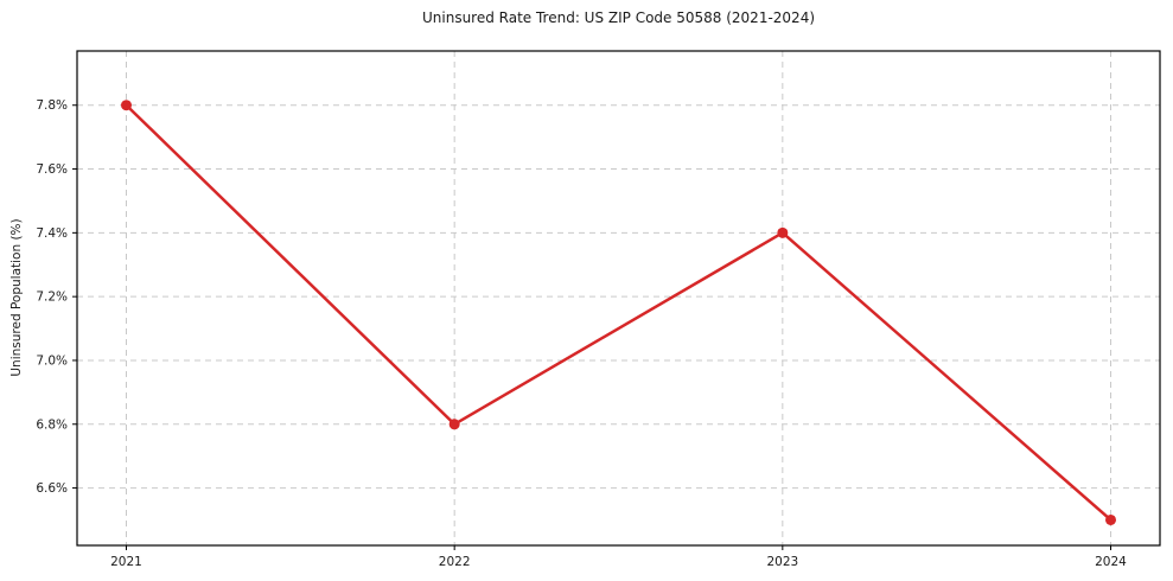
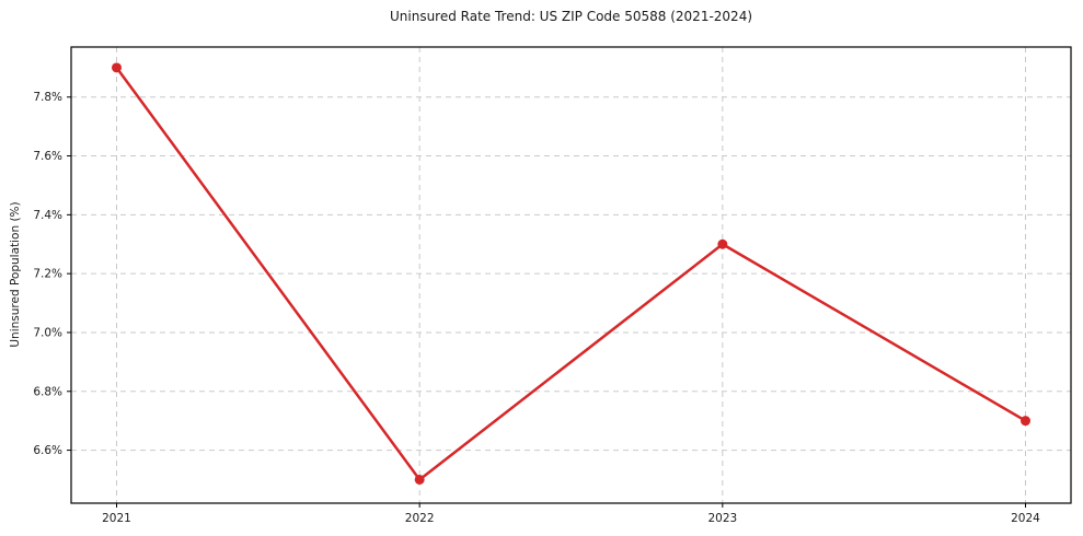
2021: 7.8% -> 7.9%
2022: 6.8% -> 6.5%
2023: 7.4% -> 7.3%
2024: 6.5% -> 6.7%
